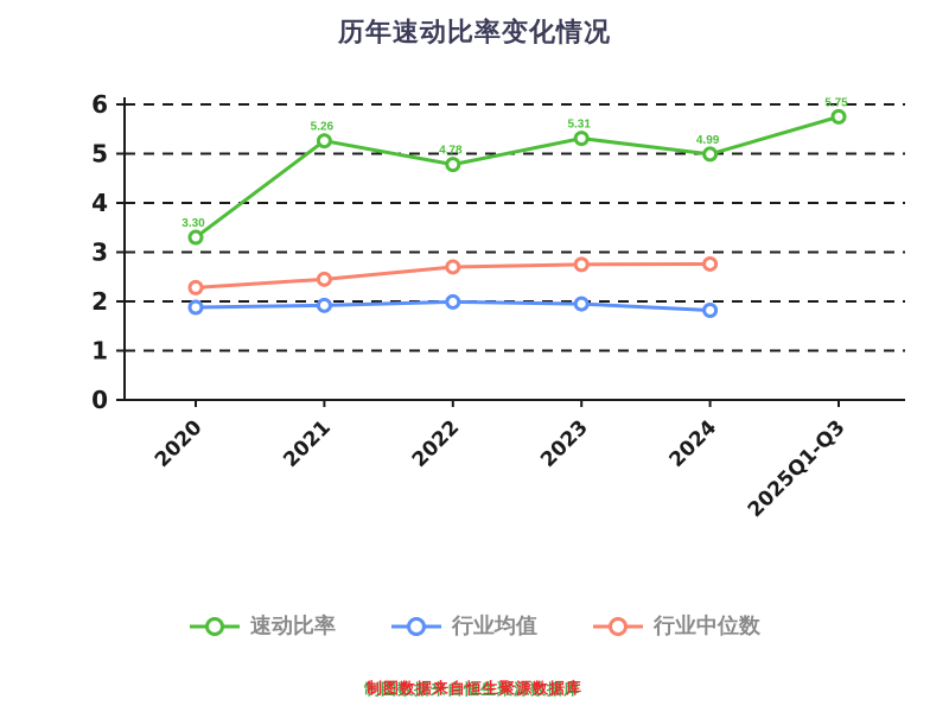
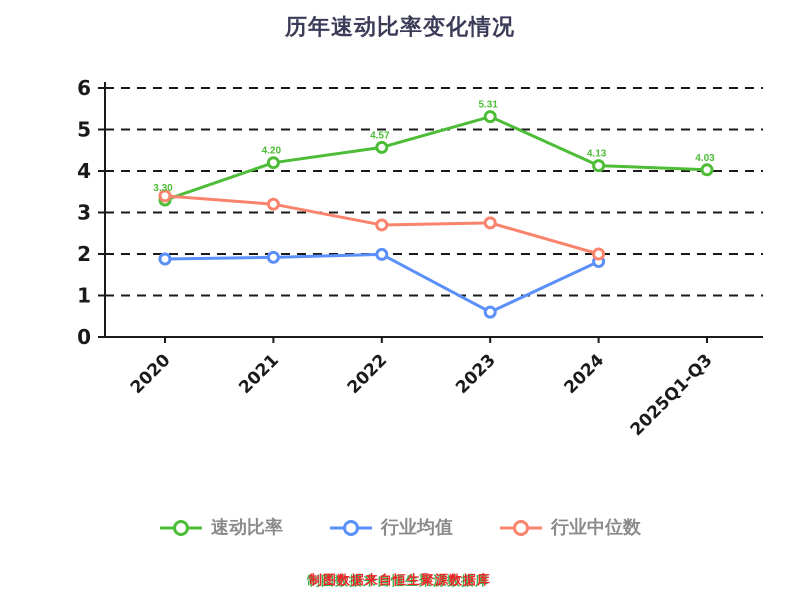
行业中位数/2020: 2.3 -> 3.4
速动比率/2021: 5.26 -> 4.20
行业中位数/2021: 2.5 -> 3.2
速动比率/2022: 4.78 -> 4.57
行业均值/2023: 1.9 -> 0.6
速动比率/2024: 4.99 -> 4.13
行业中位数/2024: 2.8 -> 2.0
速动比率/2025Q1-Q3: 5.75 -> 4.03
